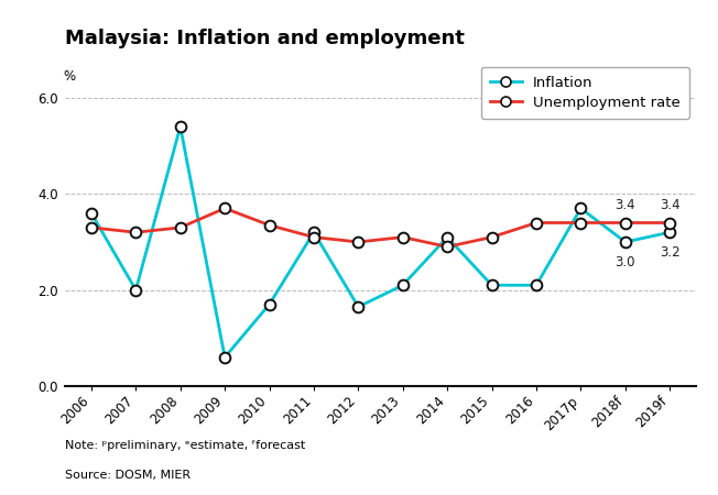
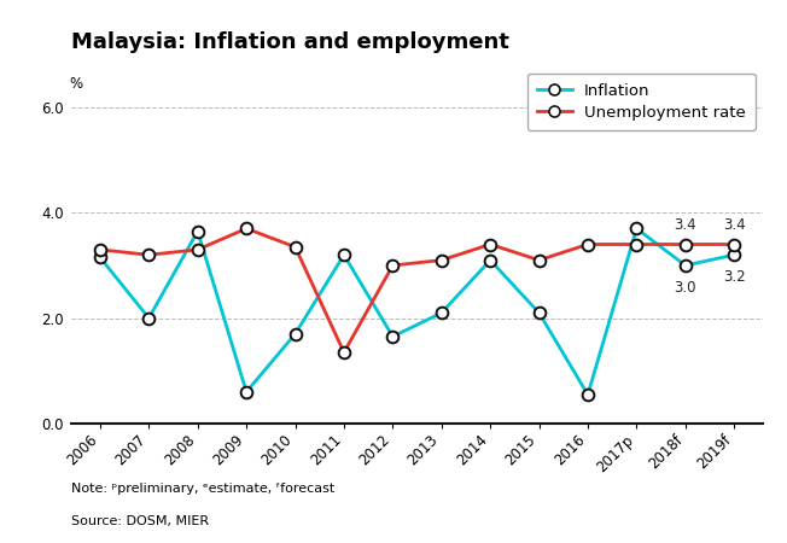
Inflation/2006: 3.60 -> 3.15
Inflation/2008: 5.40 -> 3.65
Unemployment rate/2011: 3.10 -> 1.35
Unemployment rate/2014: 2.90 -> 3.40
Inflation/2016: 2.10 -> 0.55
